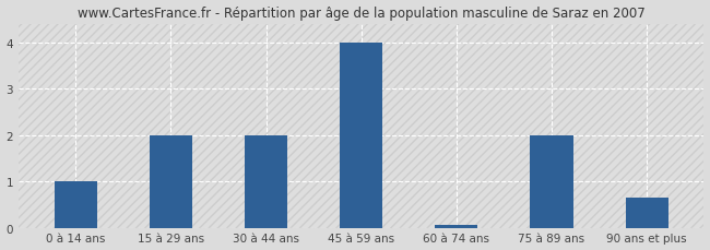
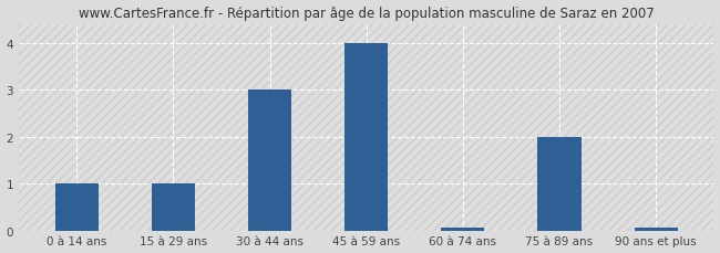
15 à 29 ans: 2.00 -> 1.00
30 à 44 ans: 2.00 -> 3.00
90 ans et plus: 0.65 -> 0.05
